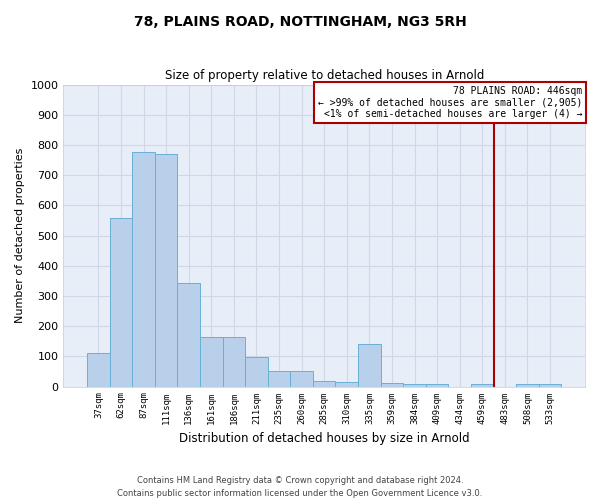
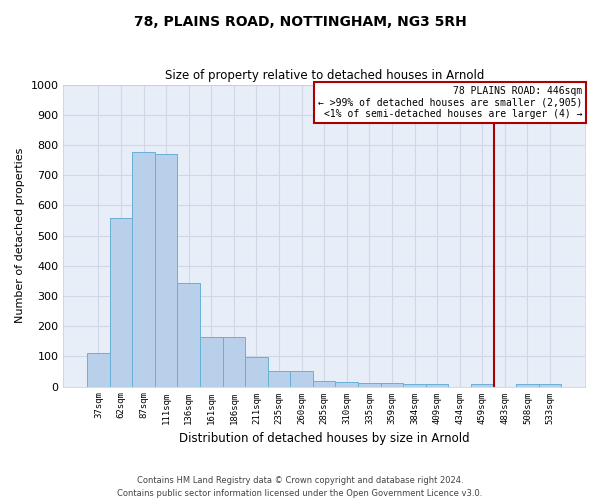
335sqm: 140 -> 13
